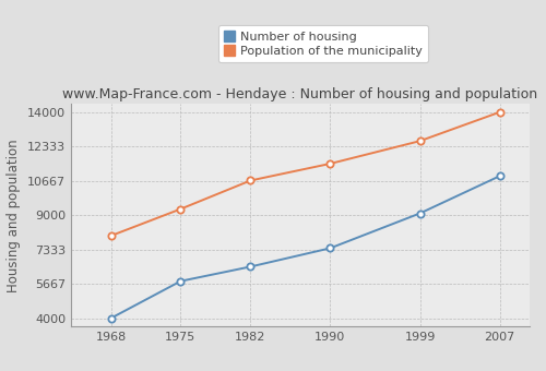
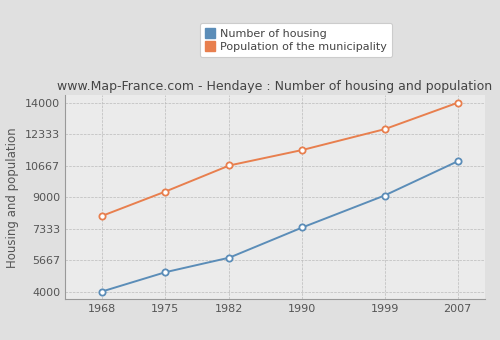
Number of housing/1975: 5800 -> 5000
Number of housing/1982: 6500 -> 5800
